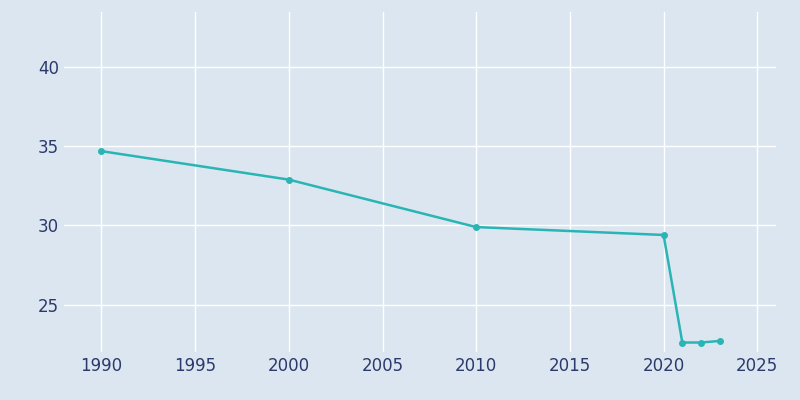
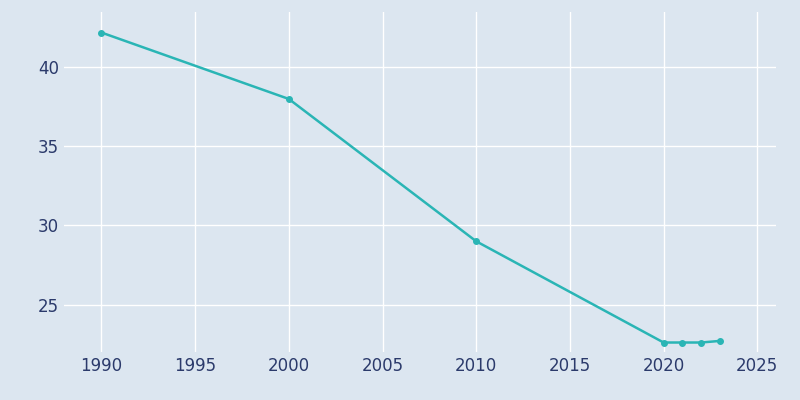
1990: 34.7 -> 42.2
2000: 32.9 -> 38.0
2010: 29.9 -> 29.0
2020: 29.4 -> 22.6
